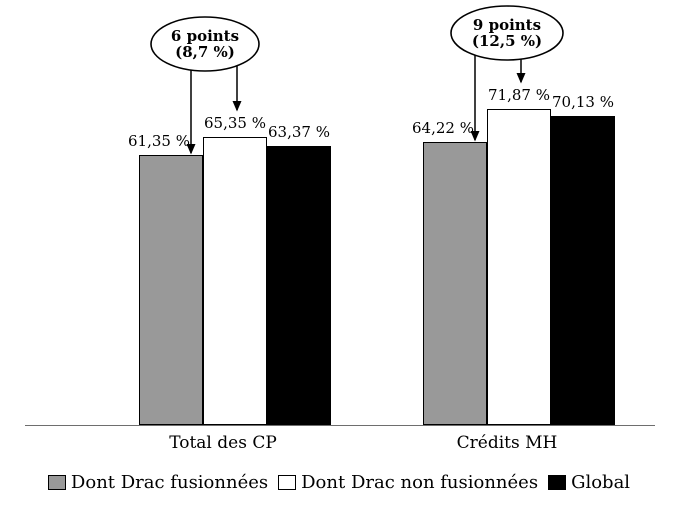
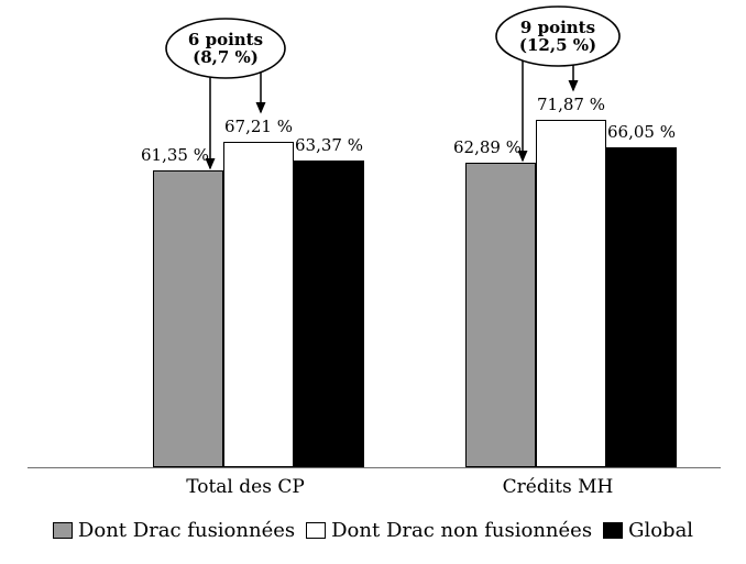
Dont Drac non fusionnées/Total des CP: 65,35 -> 67,21
Dont Drac fusionnées/Crédits MH: 64,22 -> 62,89
Global/Crédits MH: 70,13 -> 66,05
